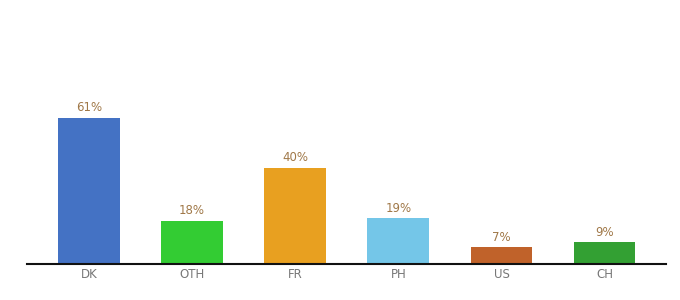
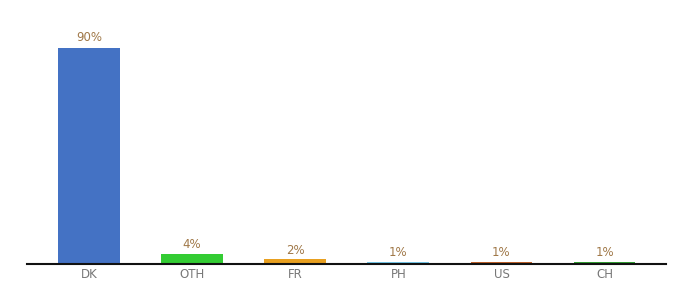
DK: 61% -> 90%
OTH: 18% -> 4%
FR: 40% -> 2%
PH: 19% -> 1%
US: 7% -> 1%
CH: 9% -> 1%
